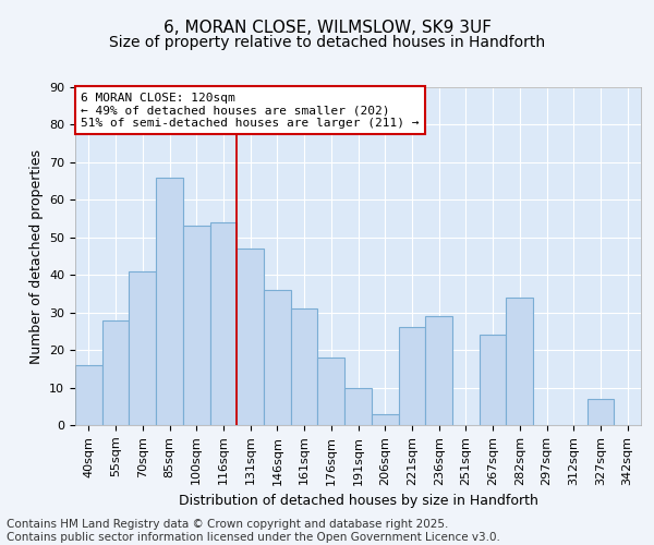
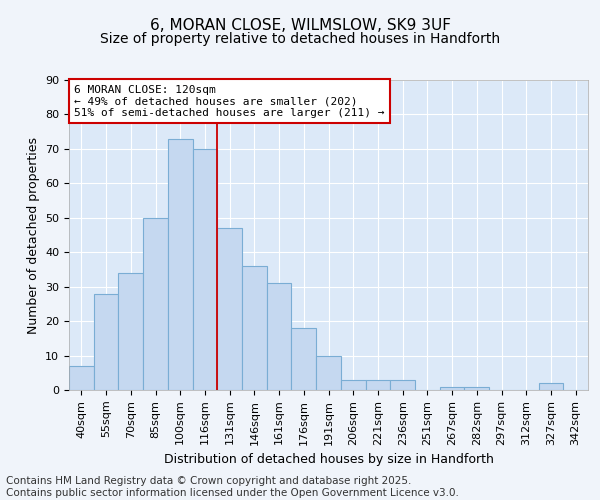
40sqm: 16 -> 7
70sqm: 41 -> 34
85sqm: 66 -> 50
100sqm: 53 -> 73
116sqm: 54 -> 70
221sqm: 26 -> 3
236sqm: 29 -> 3
267sqm: 24 -> 1
282sqm: 34 -> 1
327sqm: 7 -> 2
